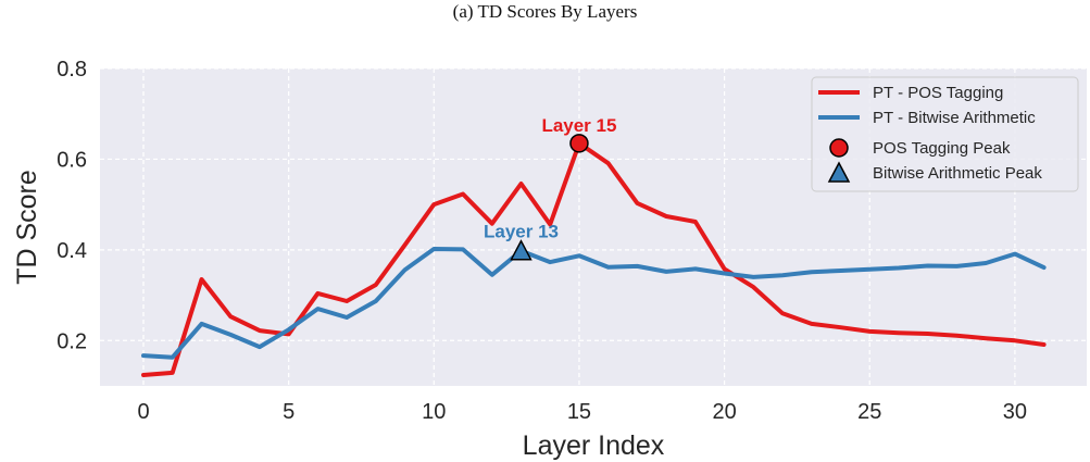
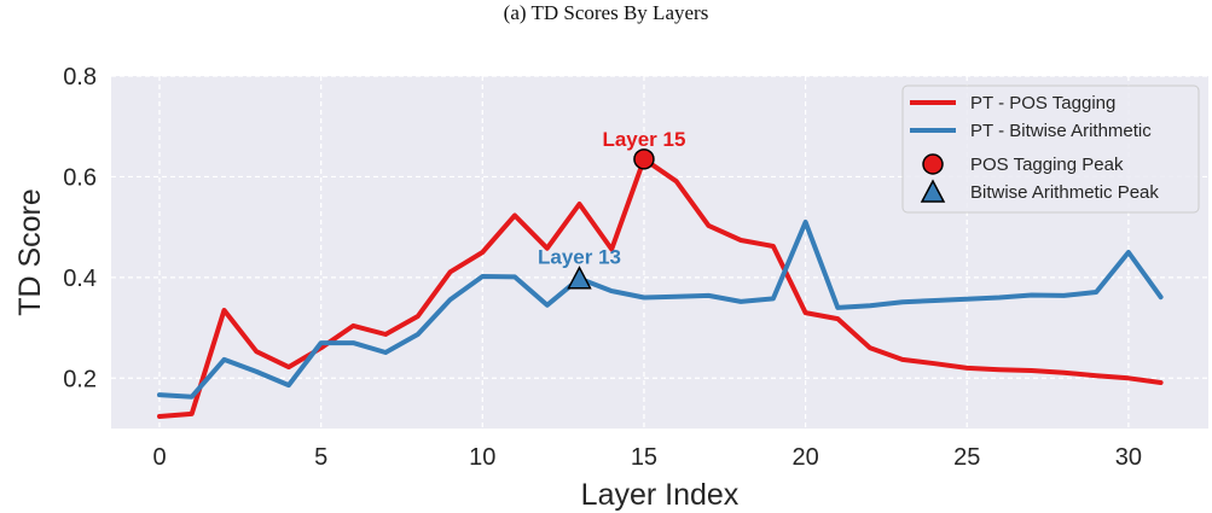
PT - POS Tagging/5: 0.21 -> 0.26
PT - Bitwise Arithmetic/5: 0.22 -> 0.27
PT - POS Tagging/10: 0.50 -> 0.45
PT - Bitwise Arithmetic/15: 0.39 -> 0.36
PT - POS Tagging/20: 0.36 -> 0.33
PT - Bitwise Arithmetic/20: 0.35 -> 0.51
PT - Bitwise Arithmetic/30: 0.39 -> 0.45
